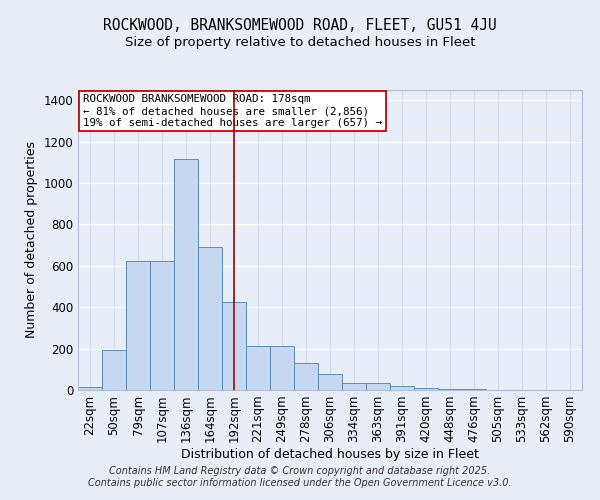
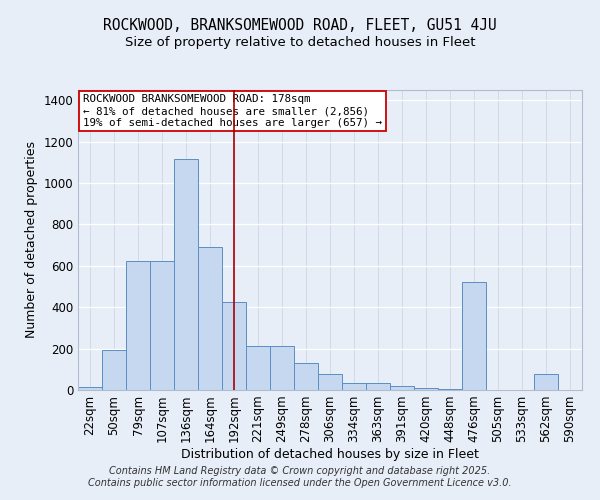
476sqm: 4 -> 520
562sqm: 1 -> 75
